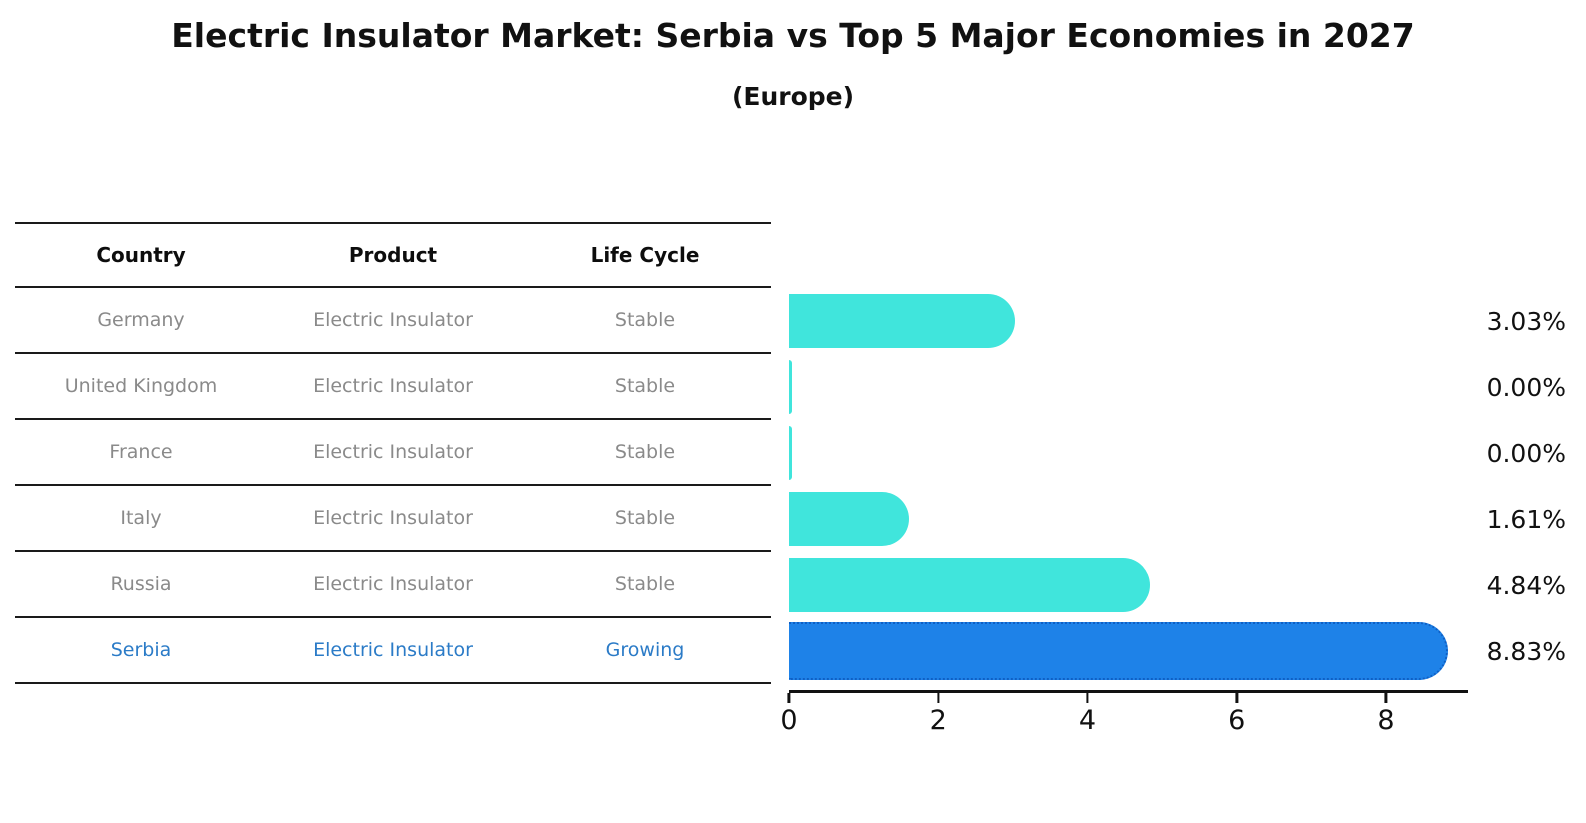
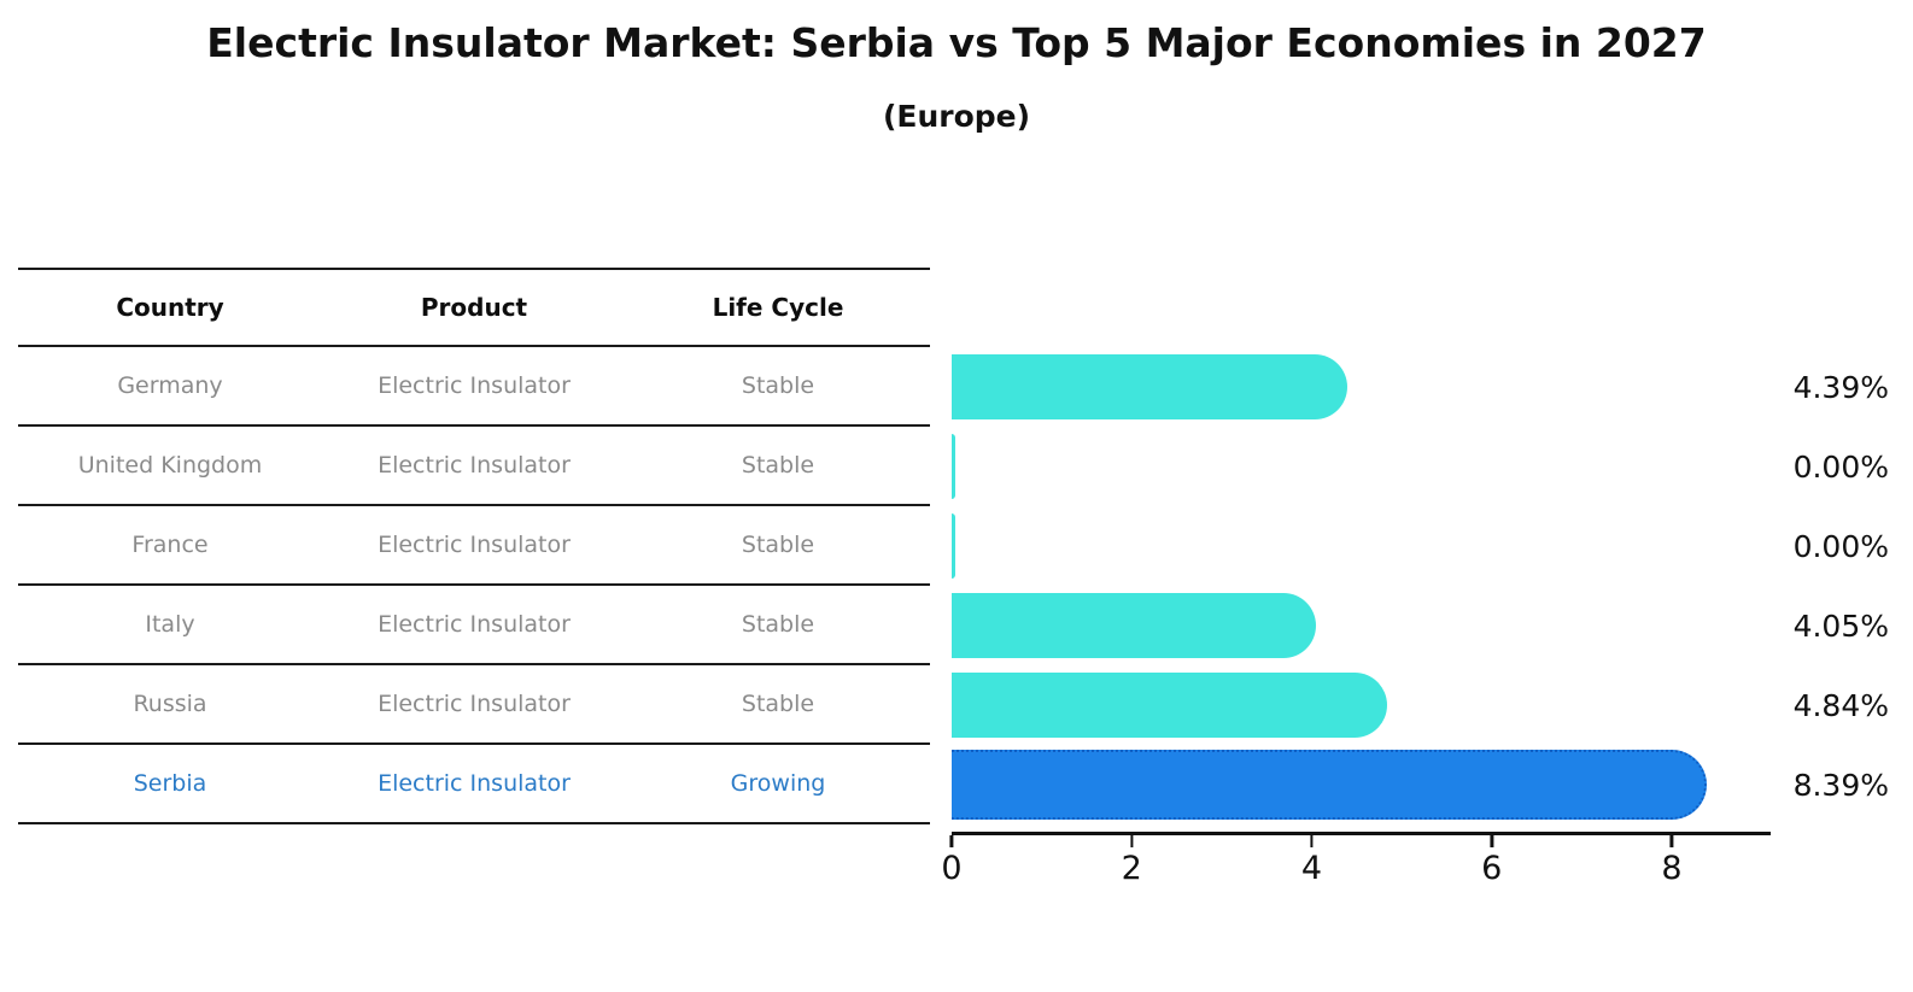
Germany: 3.03% -> 4.39%
Italy: 1.61% -> 4.05%
Serbia: 8.83% -> 8.39%
